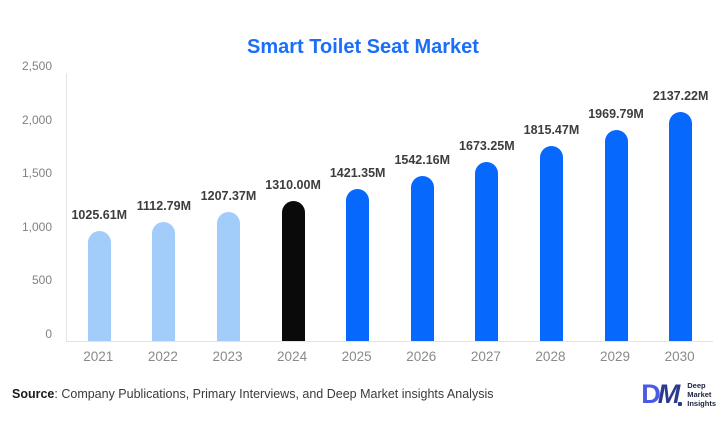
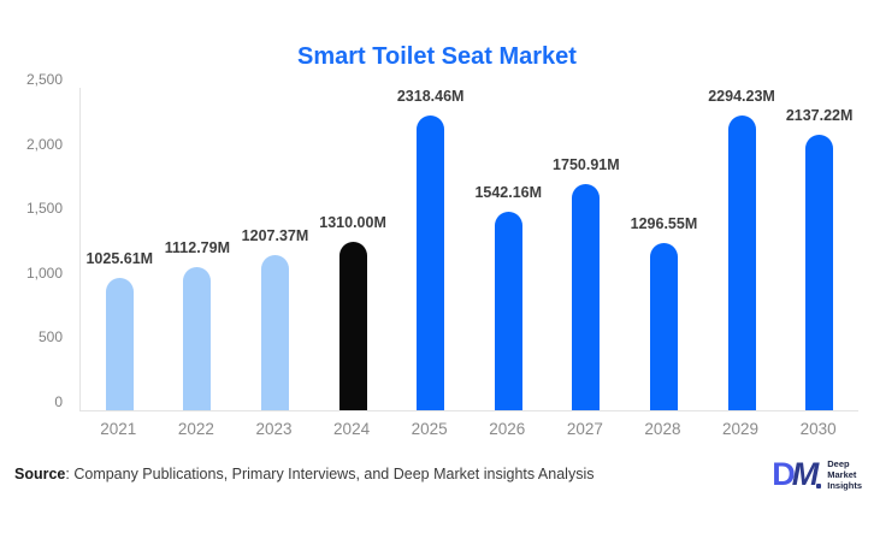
2025: 1421.35M -> 2318.46M
2027: 1673.25M -> 1750.91M
2028: 1815.47M -> 1296.55M
2029: 1969.79M -> 2294.23M
